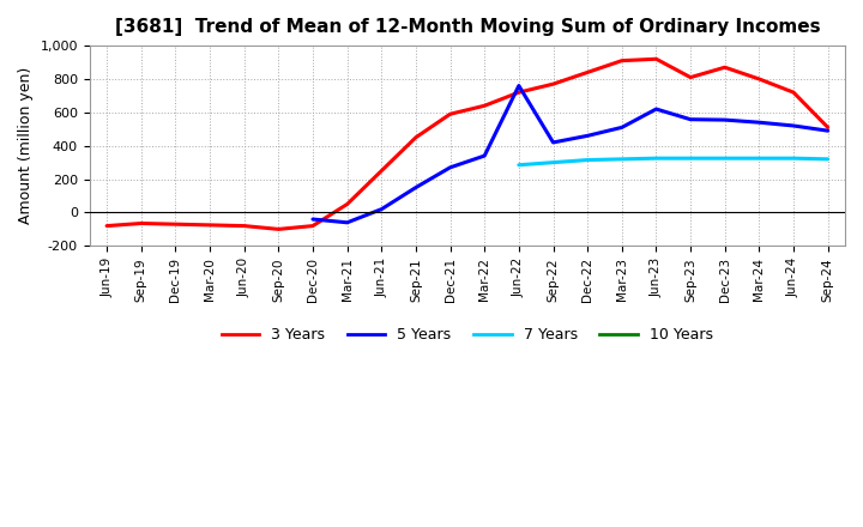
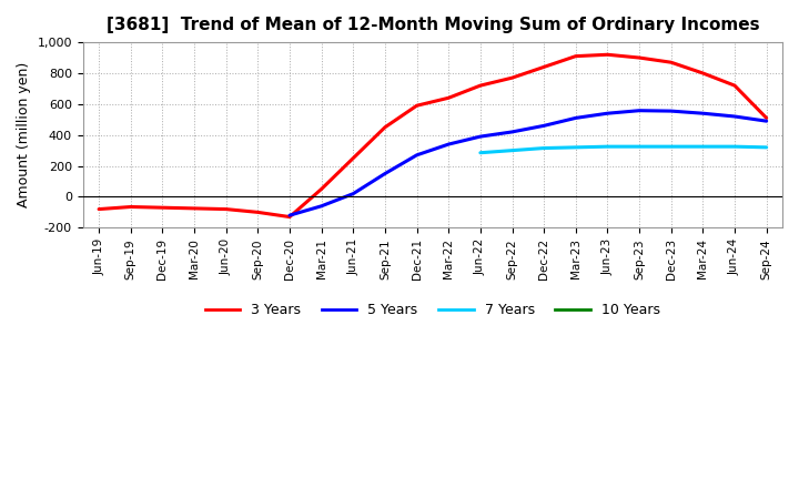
3 Years/Dec-20: -80 -> -130
5 Years/Dec-20: -40 -> -120
5 Years/Jun-22: 760 -> 390
5 Years/Jun-23: 620 -> 540
3 Years/Sep-23: 810 -> 900
